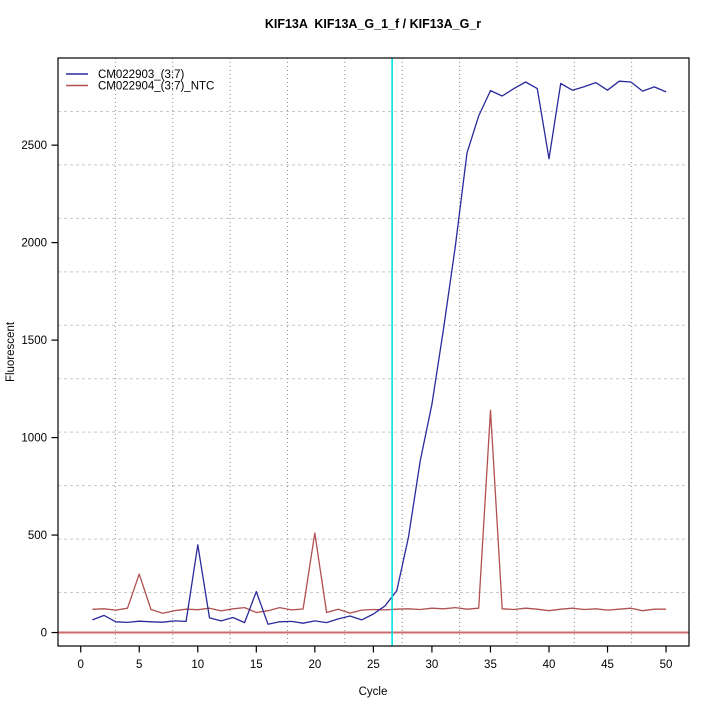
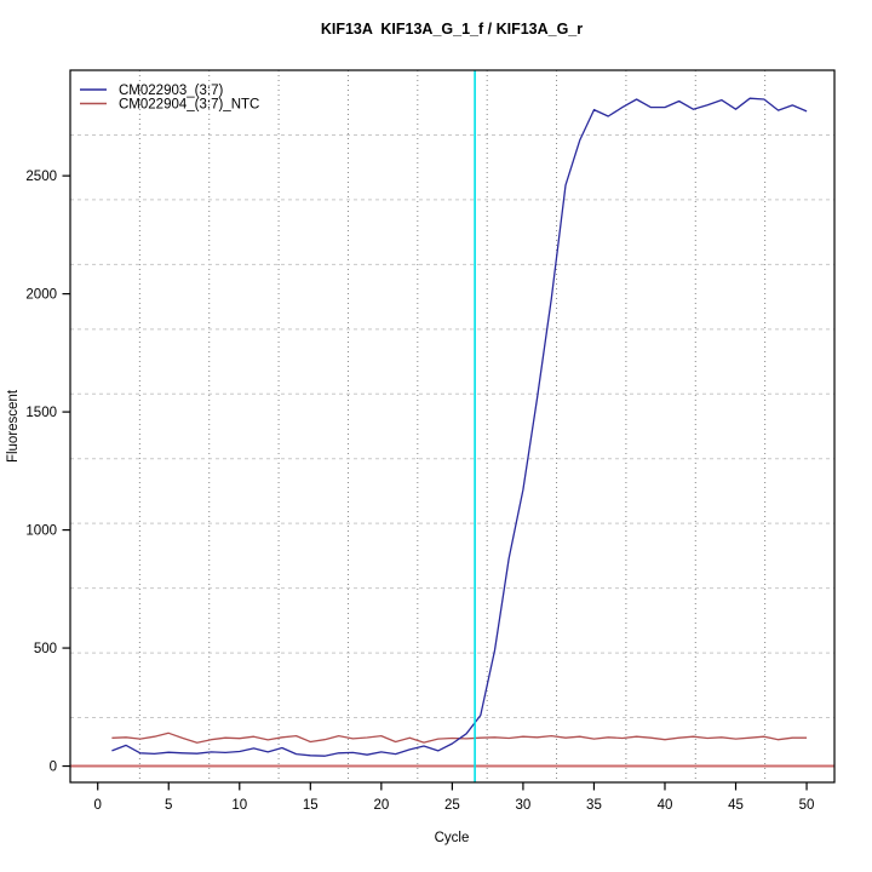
CM022904_(3:7)_NTC/5: 300 -> 140
CM022903_(3:7)/10: 450 -> 60
CM022903_(3:7)/15: 210 -> 40
CM022904_(3:7)_NTC/20: 510 -> 130
CM022904_(3:7)_NTC/35: 1140 -> 120
CM022903_(3:7)/40: 2430 -> 2790
